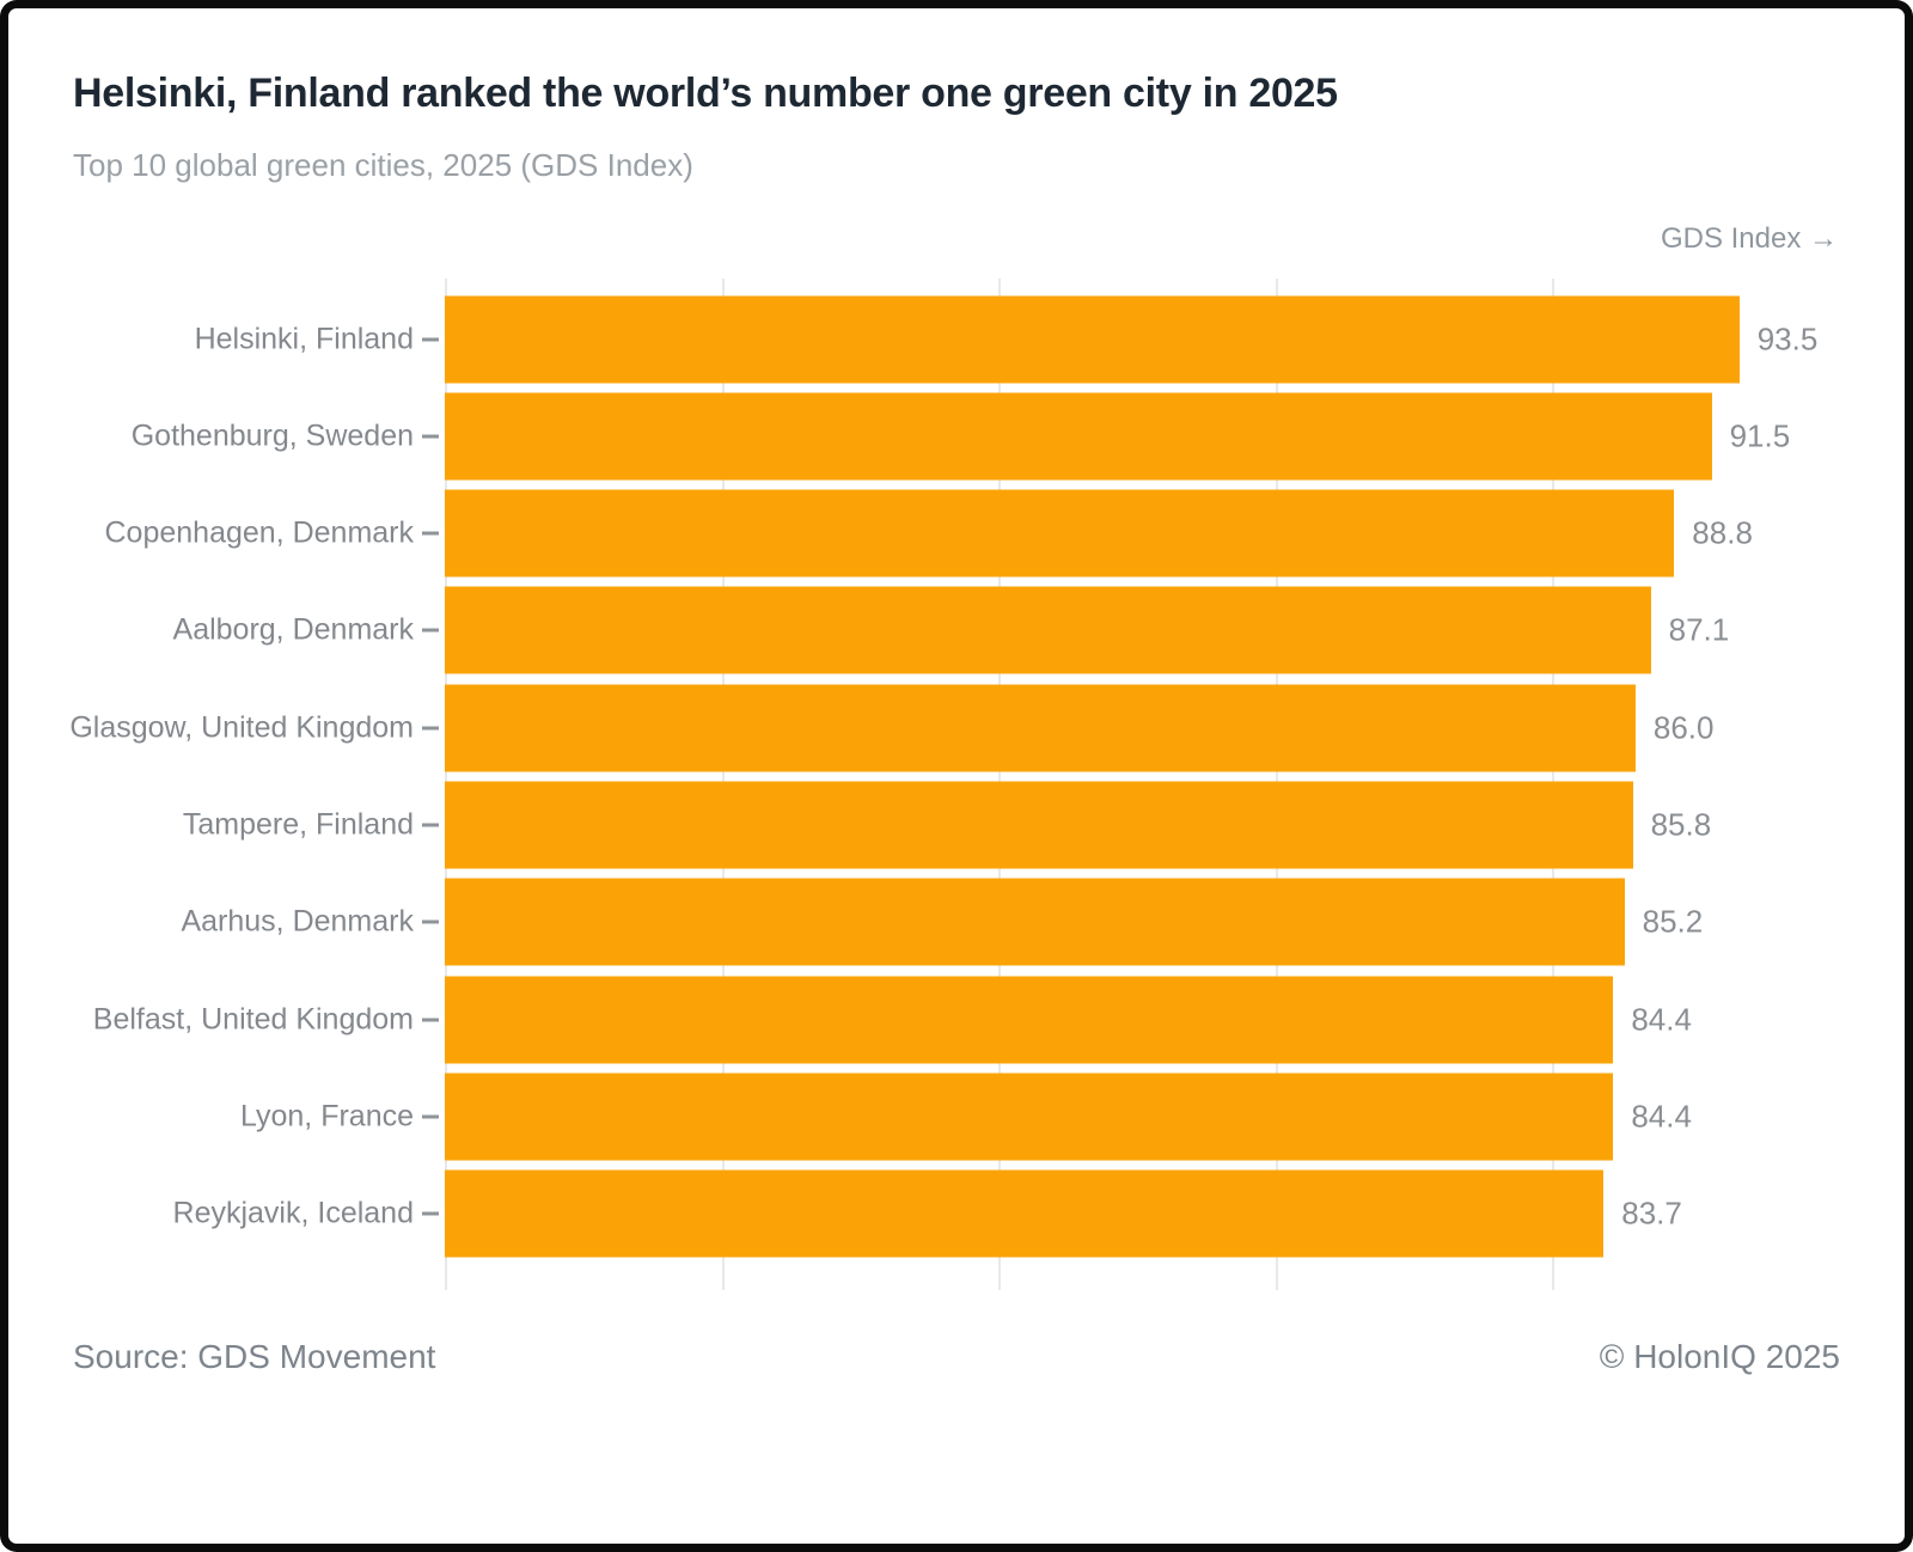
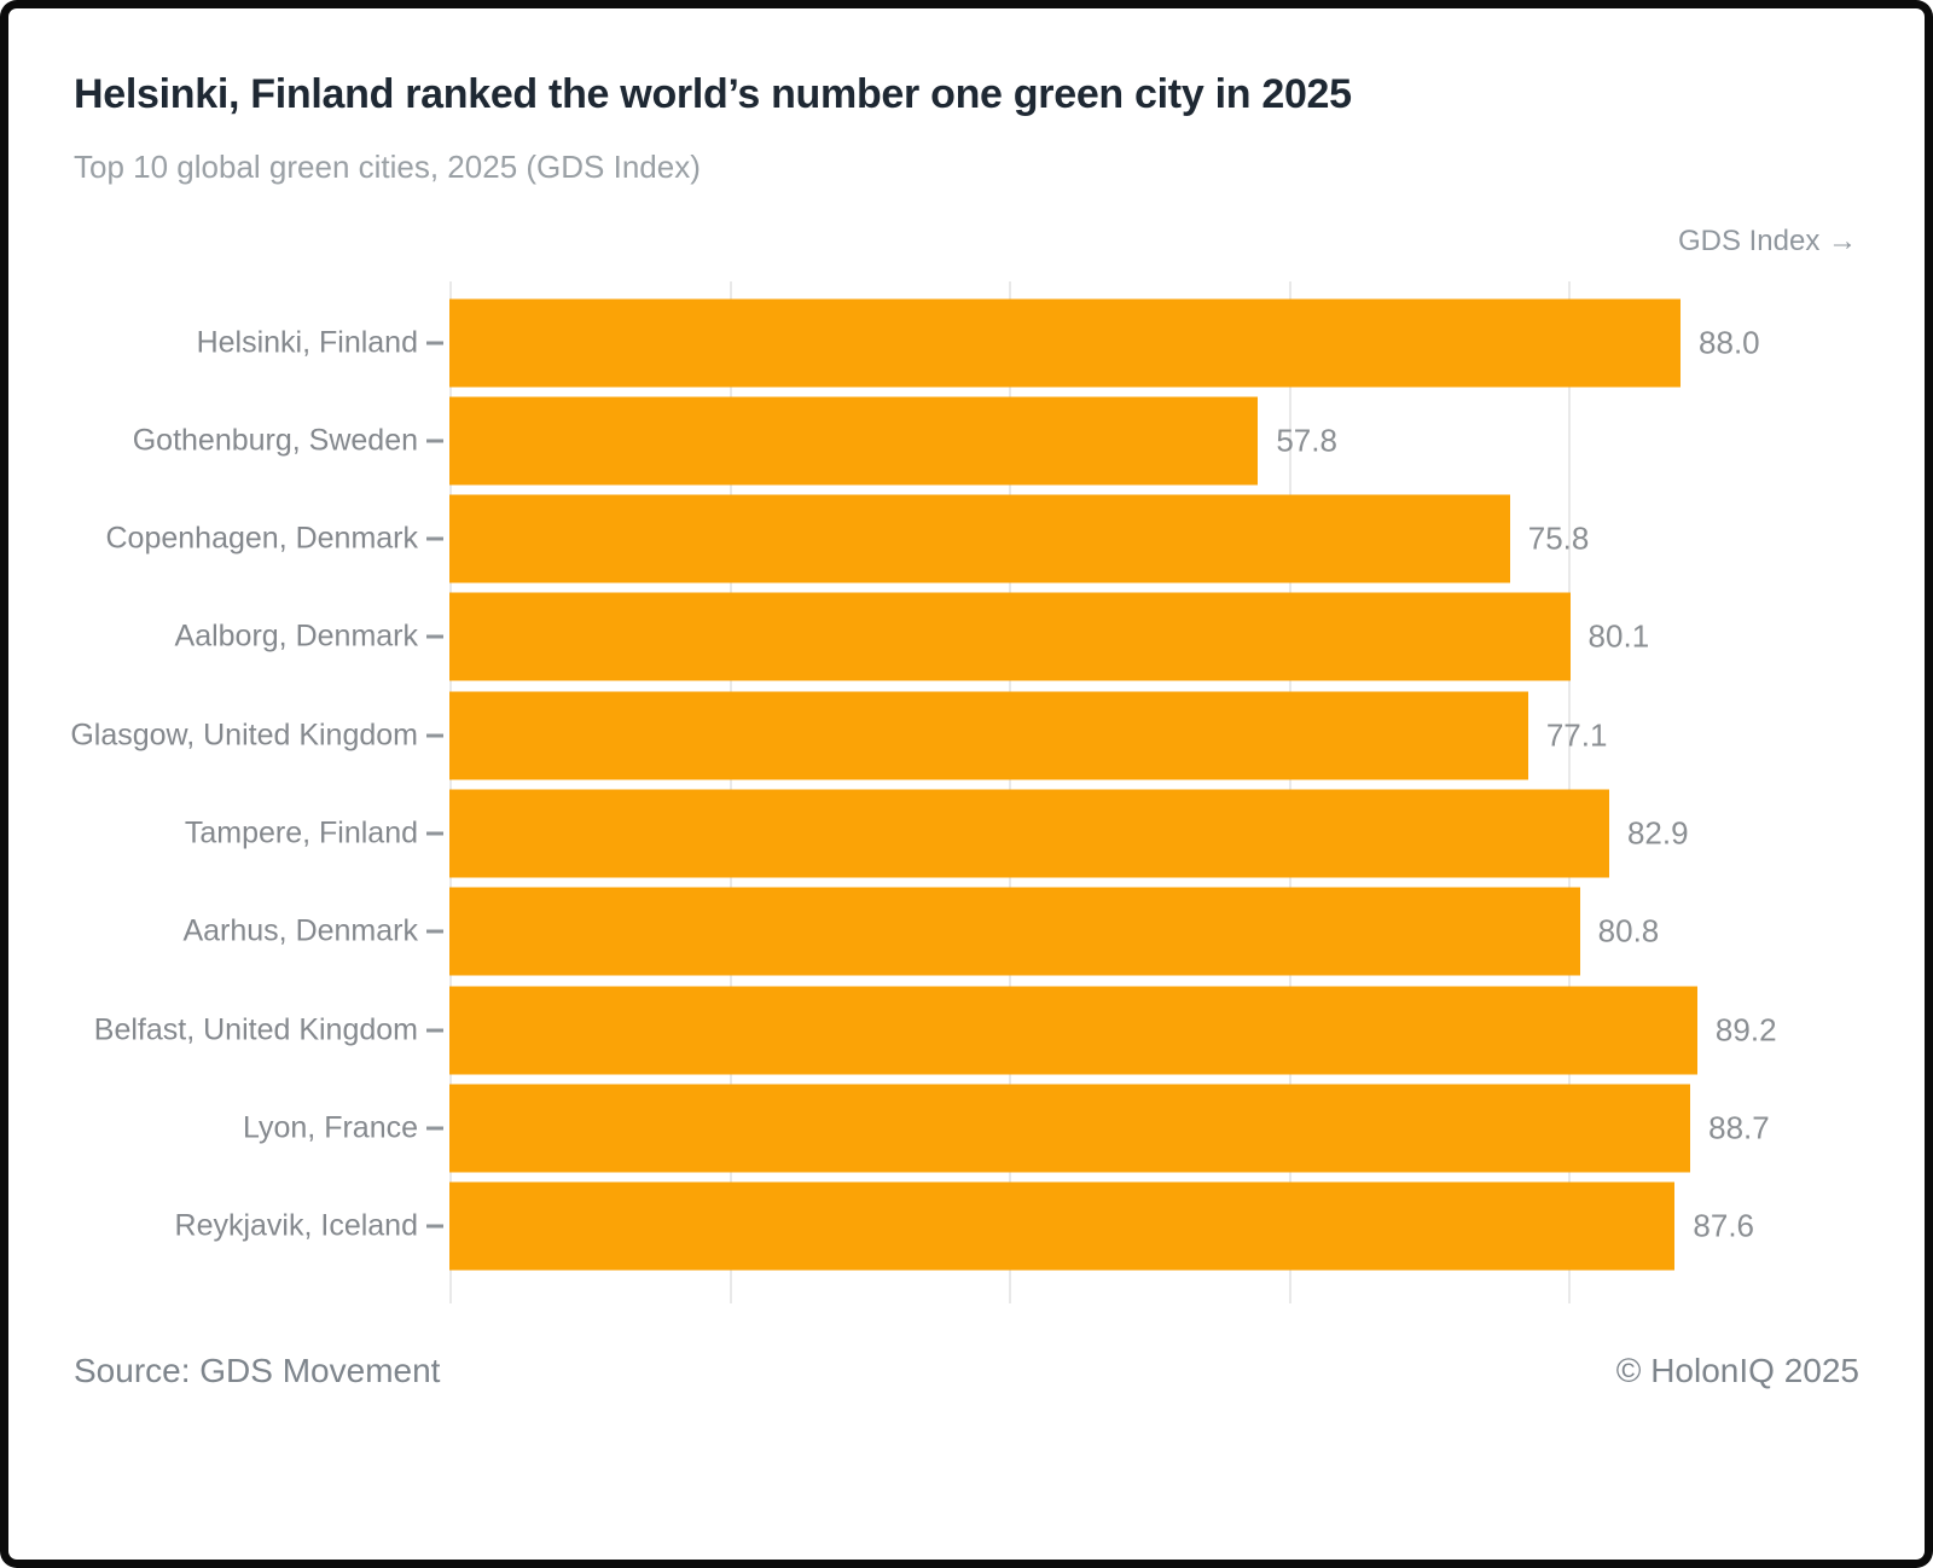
Helsinki, Finland: 93.5 -> 88.0
Gothenburg, Sweden: 91.5 -> 57.8
Copenhagen, Denmark: 88.8 -> 75.8
Aalborg, Denmark: 87.1 -> 80.1
Glasgow, United Kingdom: 86.0 -> 77.1
Tampere, Finland: 85.8 -> 82.9
Aarhus, Denmark: 85.2 -> 80.8
Belfast, United Kingdom: 84.4 -> 89.2
Lyon, France: 84.4 -> 88.7
Reykjavik, Iceland: 83.7 -> 87.6
